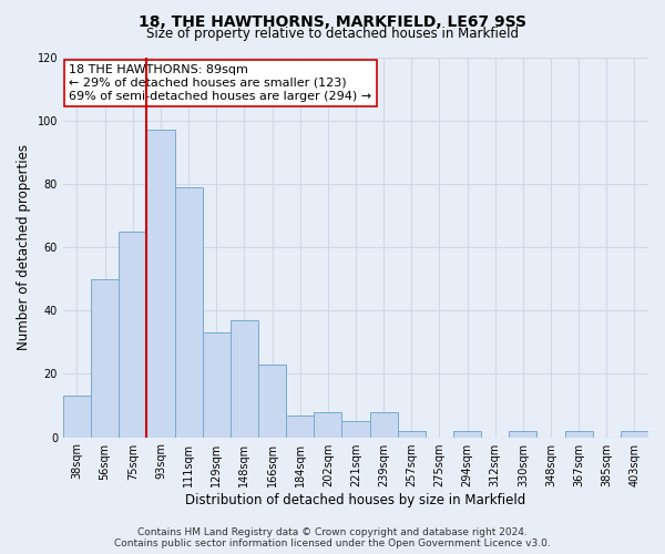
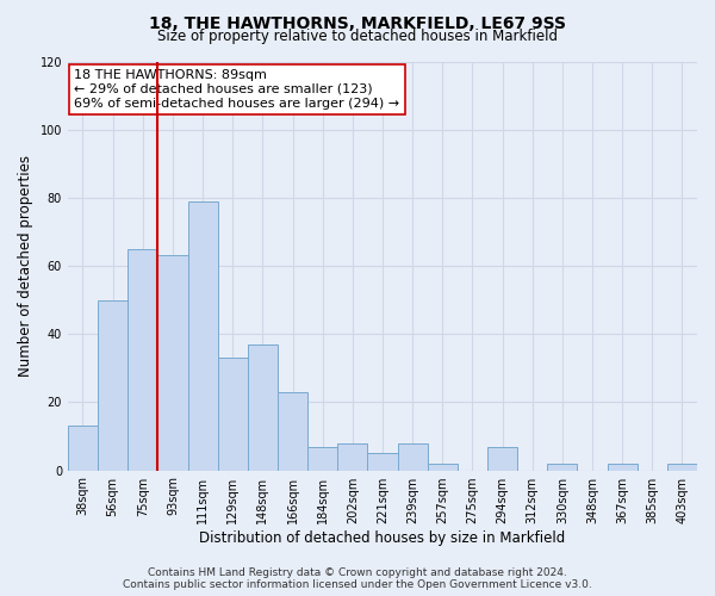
93sqm: 97 -> 63
294sqm: 2 -> 7
